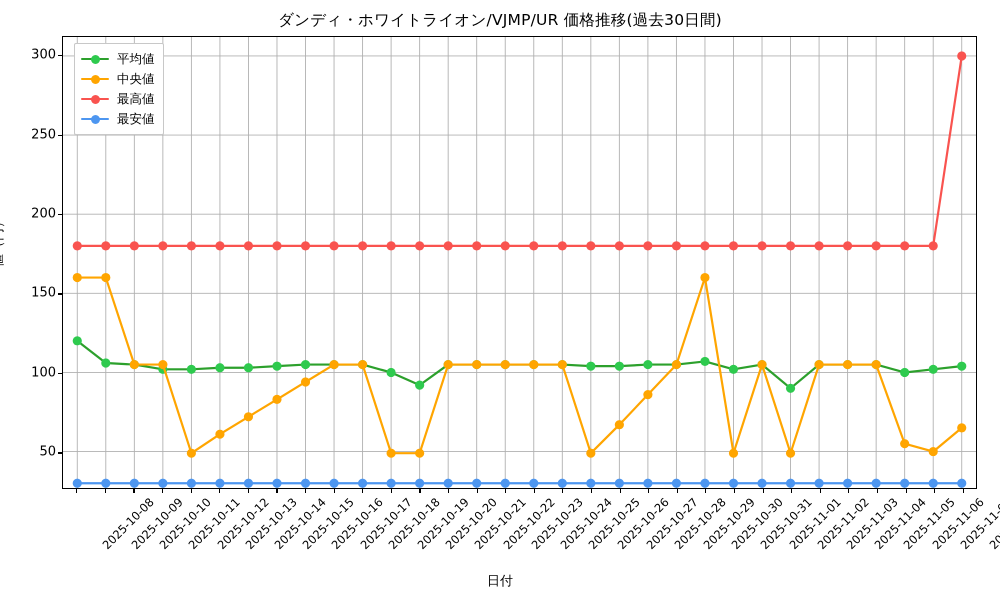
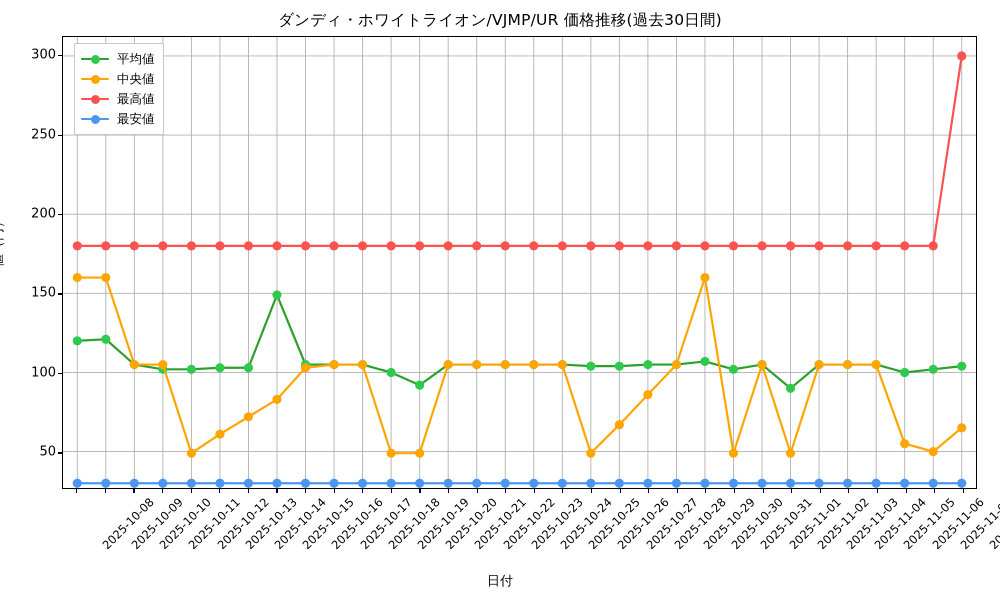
平均値/2025-10-09: 106 -> 121
平均値/2025-10-15: 104 -> 149
中央値/2025-10-16: 94 -> 103
